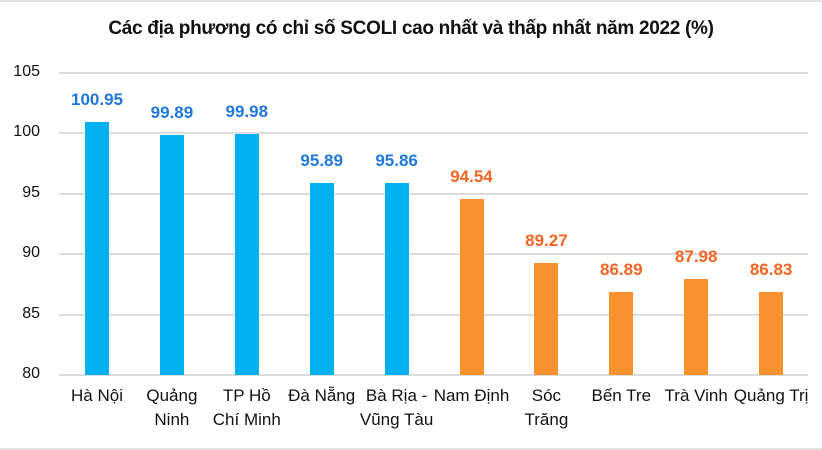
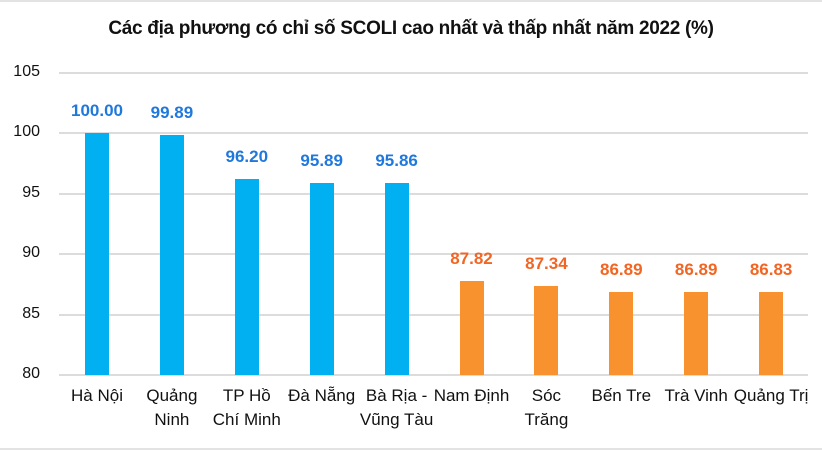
Hà Nội: 100.95 -> 100.00
TP Hồ Chí Minh: 99.98 -> 96.20
Nam Định: 94.54 -> 87.82
Sóc Trăng: 89.27 -> 87.34
Trà Vinh: 87.98 -> 86.89
